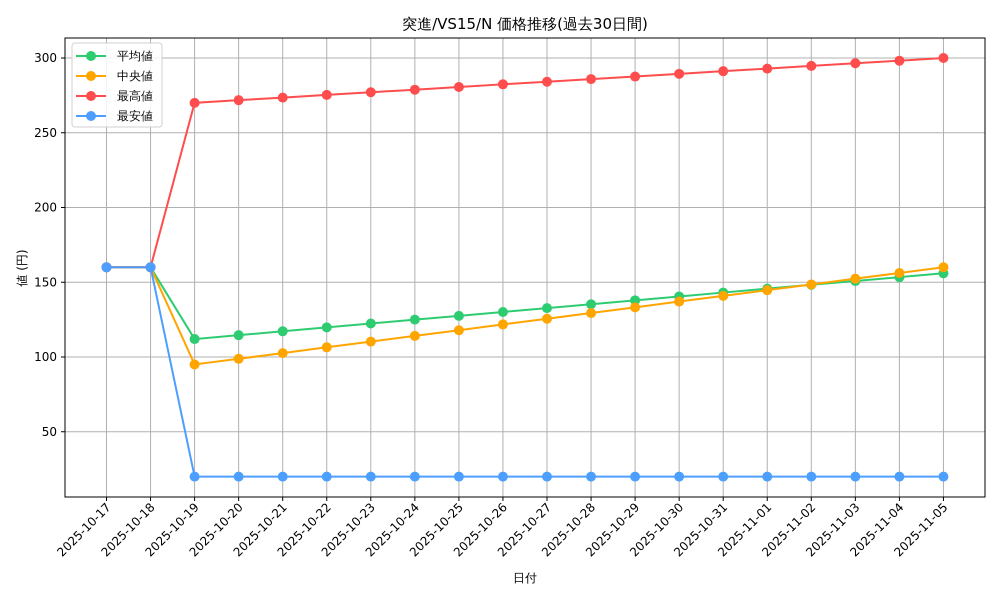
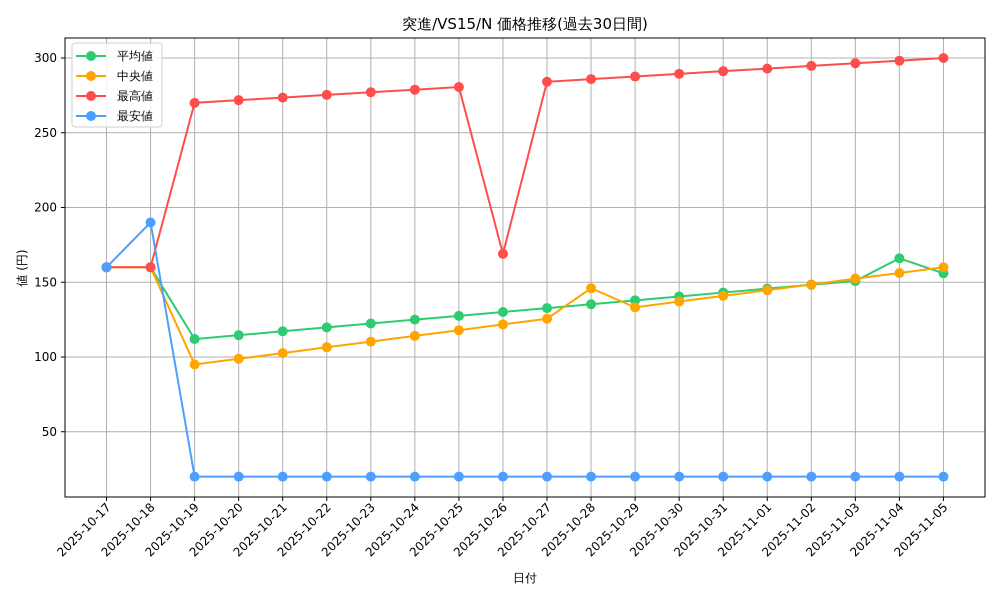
最安値/2025-10-18: 160 -> 190
最高値/2025-10-26: 282 -> 169
中央値/2025-10-28: 129 -> 146
平均値/2025-11-04: 153 -> 166
